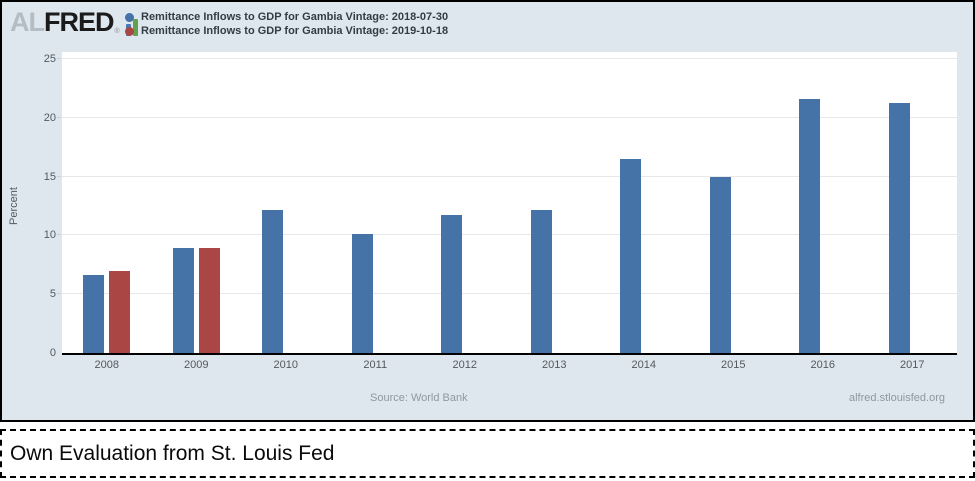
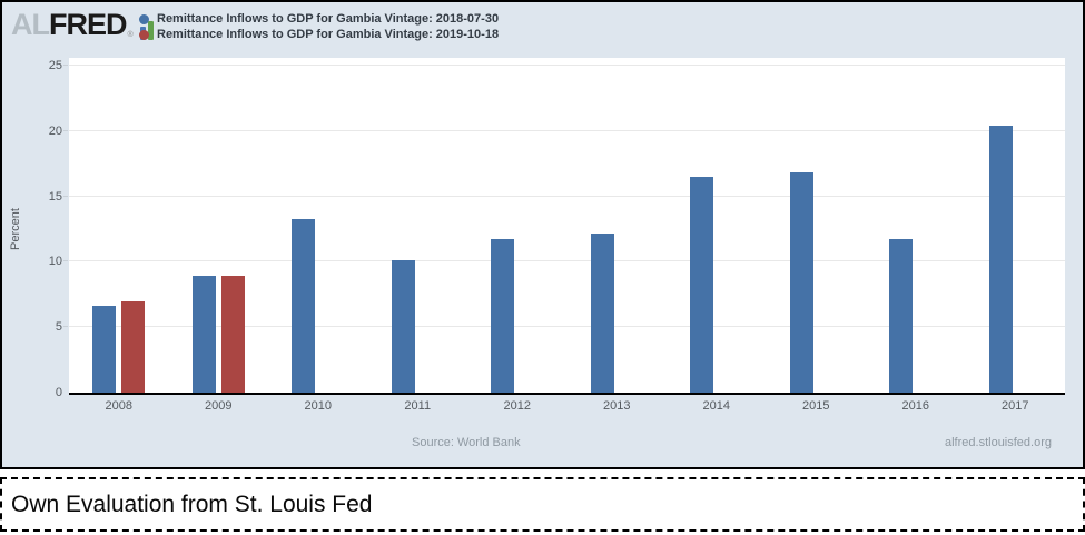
Remittance Inflows to GDP for Gambia Vintage: 2018-07-30/2010: 12.2 -> 13.3
Remittance Inflows to GDP for Gambia Vintage: 2018-07-30/2015: 15.0 -> 16.8
Remittance Inflows to GDP for Gambia Vintage: 2018-07-30/2016: 21.6 -> 11.7
Remittance Inflows to GDP for Gambia Vintage: 2018-07-30/2017: 21.3 -> 20.4
